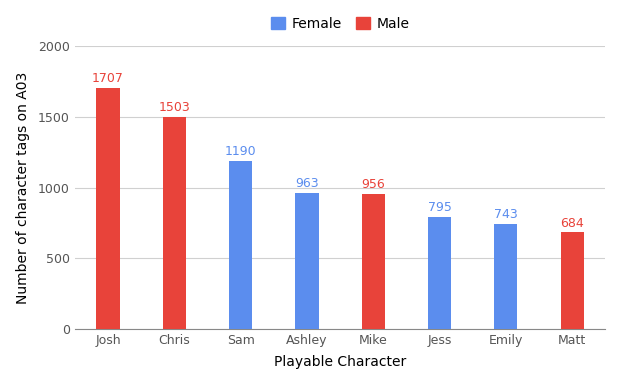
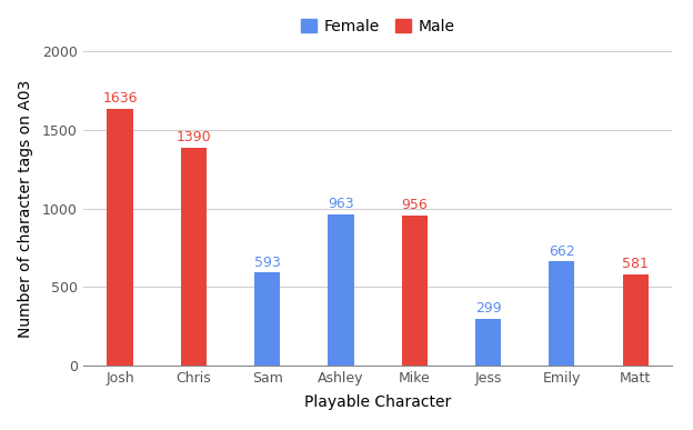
Josh: 1707 -> 1636
Chris: 1503 -> 1390
Sam: 1190 -> 593
Jess: 795 -> 299
Emily: 743 -> 662
Matt: 684 -> 581
